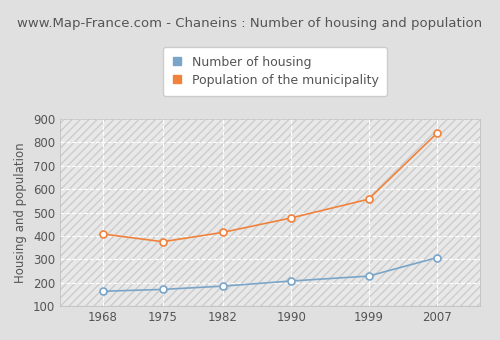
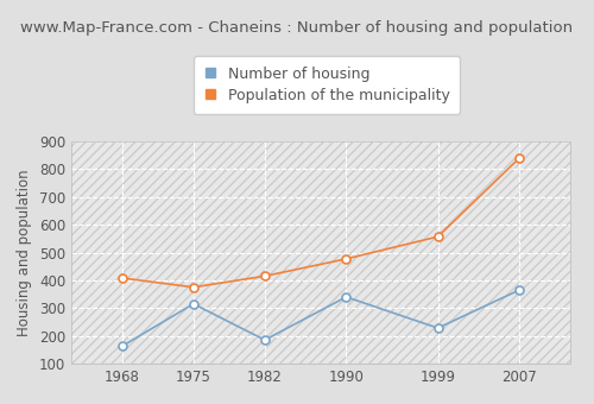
Number of housing/1975: 171 -> 315
Number of housing/1990: 207 -> 340
Number of housing/2007: 307 -> 365
